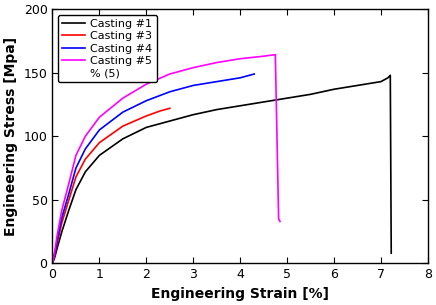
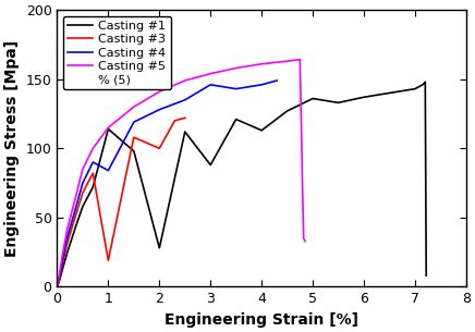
Casting #1/1: 85 -> 114
Casting #3/1: 95 -> 19
Casting #4/1: 105 -> 84
Casting #1/2: 107 -> 28
Casting #3/2: 116 -> 100
Casting #1/3: 117 -> 88
Casting #4/3: 140 -> 146
Casting #1/4: 124 -> 113
Casting #1/5: 130 -> 136
